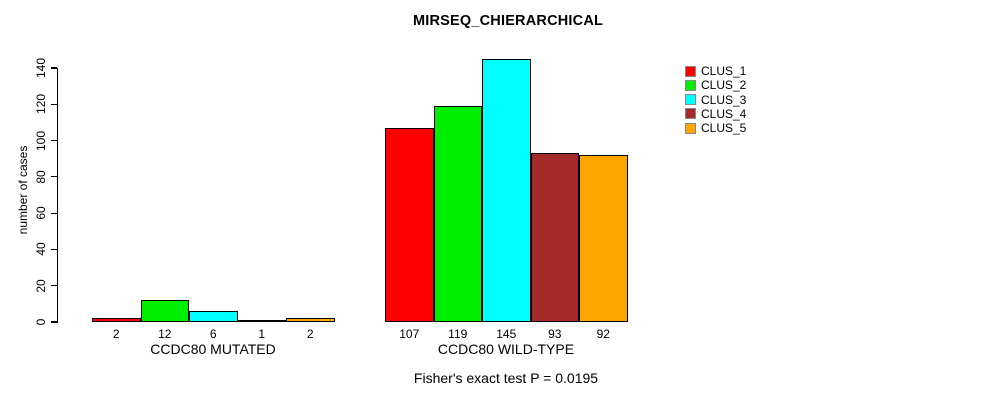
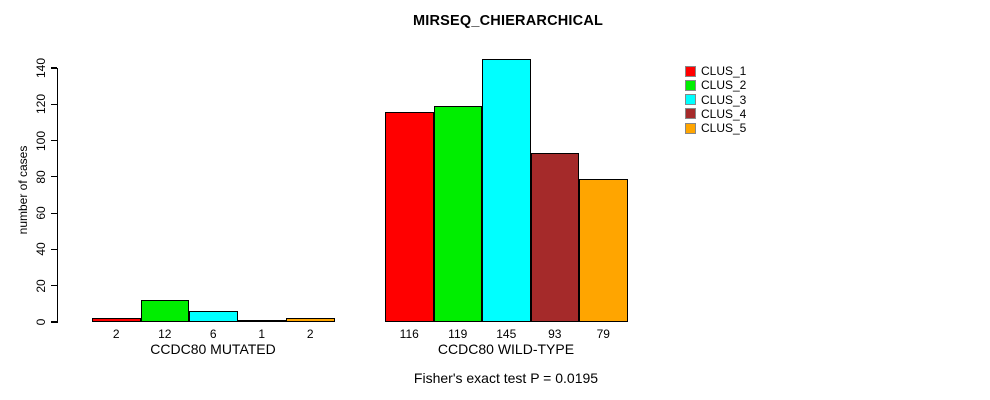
CLUS_1/CCDC80 WILD-TYPE: 107 -> 116
CLUS_5/CCDC80 WILD-TYPE: 92 -> 79
